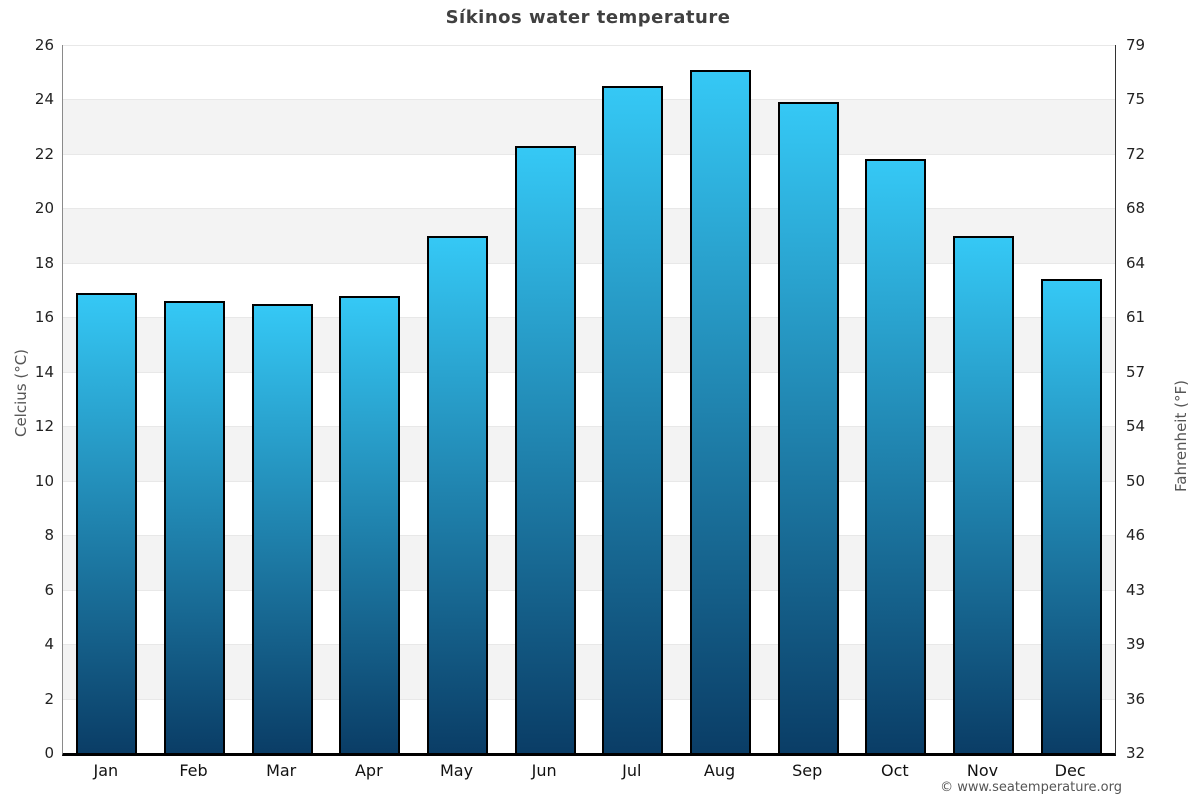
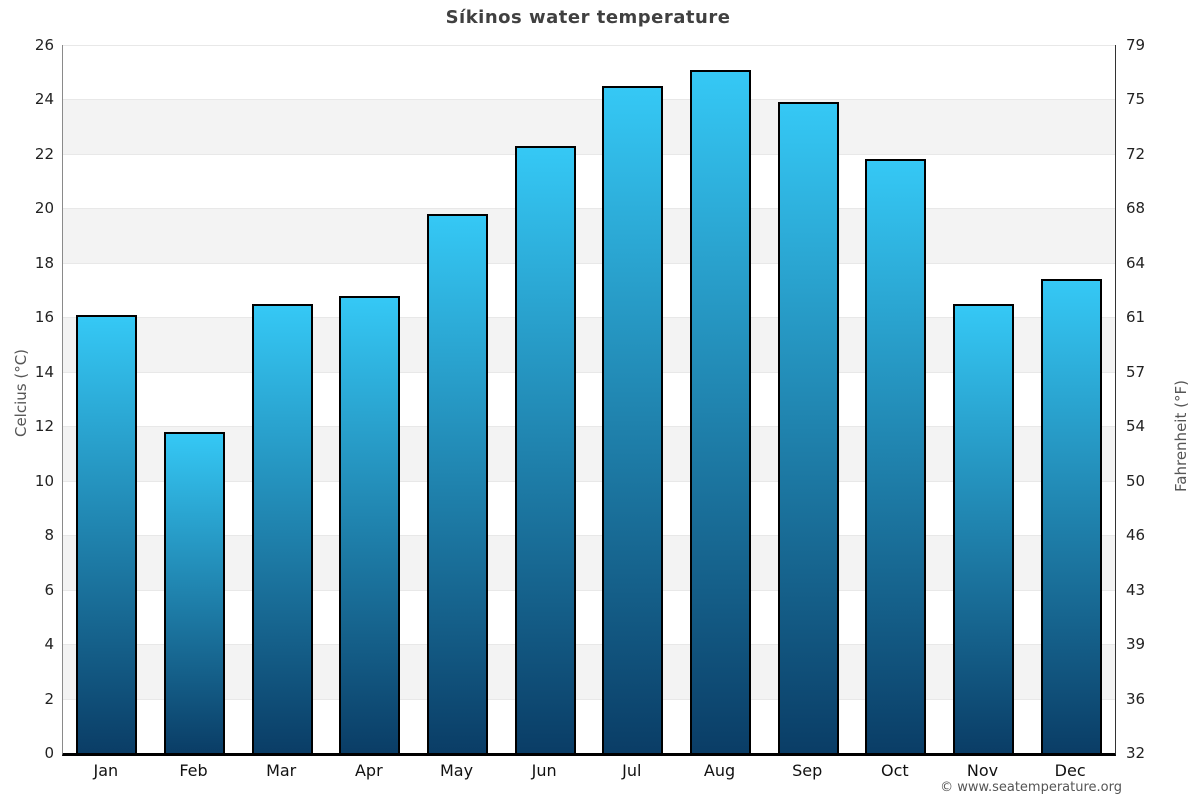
Jan: 16.9 -> 16.1
Feb: 16.6 -> 11.8
May: 19.0 -> 19.8
Nov: 19.0 -> 16.5
